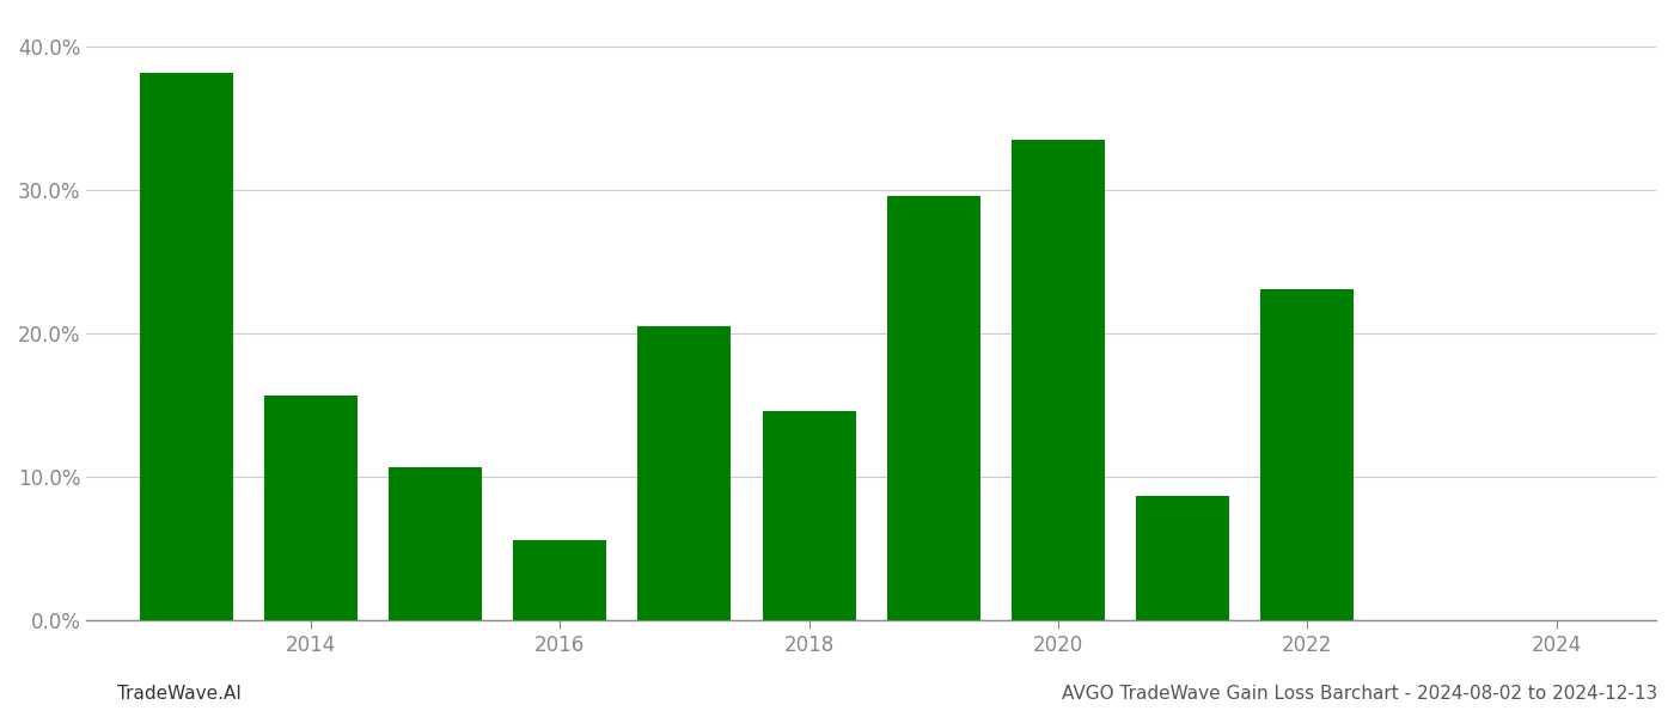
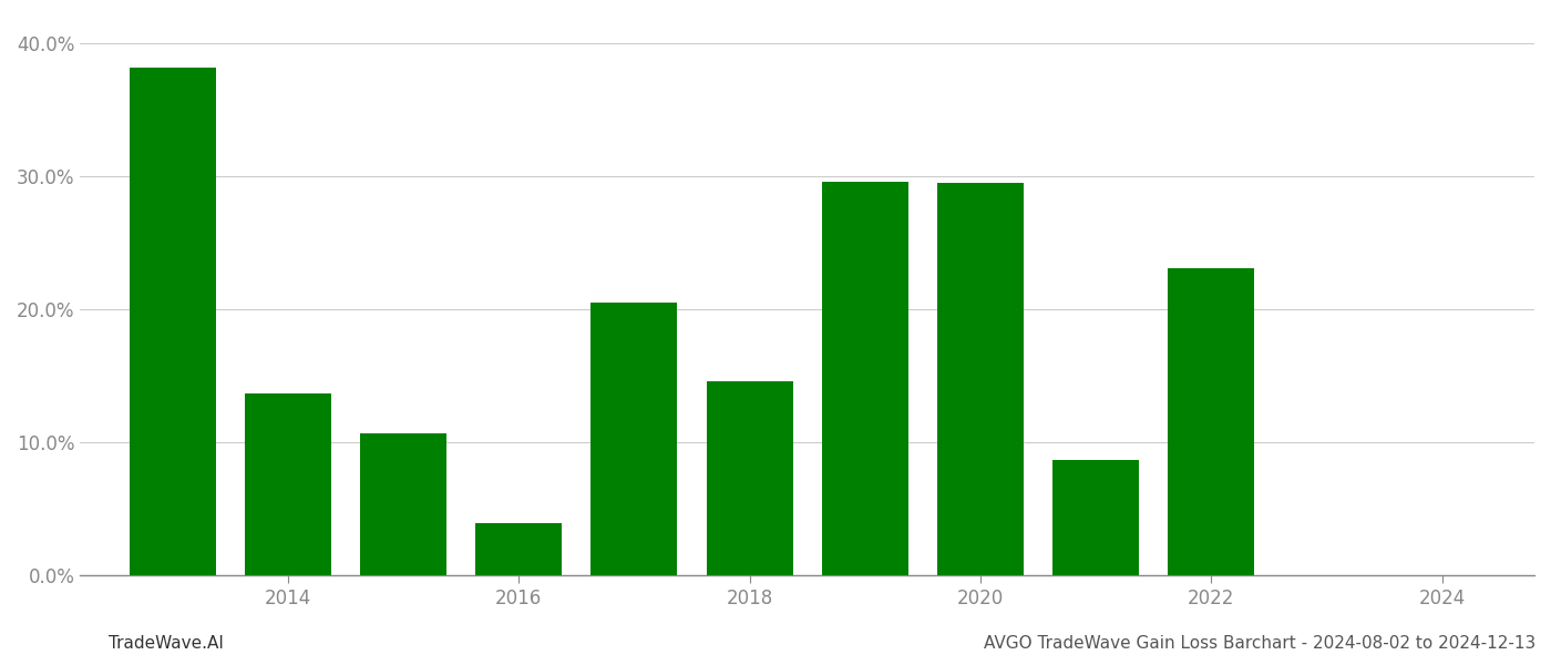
2014: 15.7% -> 13.7%
2016: 5.6% -> 3.9%
2020: 33.5% -> 29.5%
